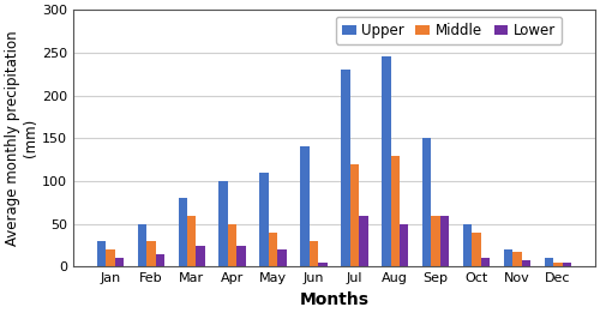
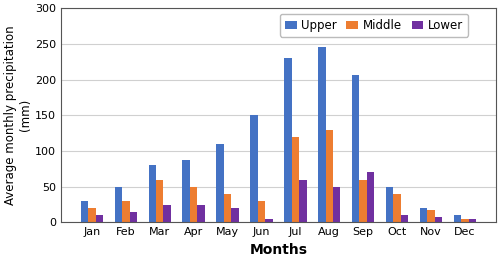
Upper/Apr: 100 -> 88
Upper/Jun: 140 -> 150
Upper/Sep: 150 -> 206
Lower/Sep: 60 -> 70
